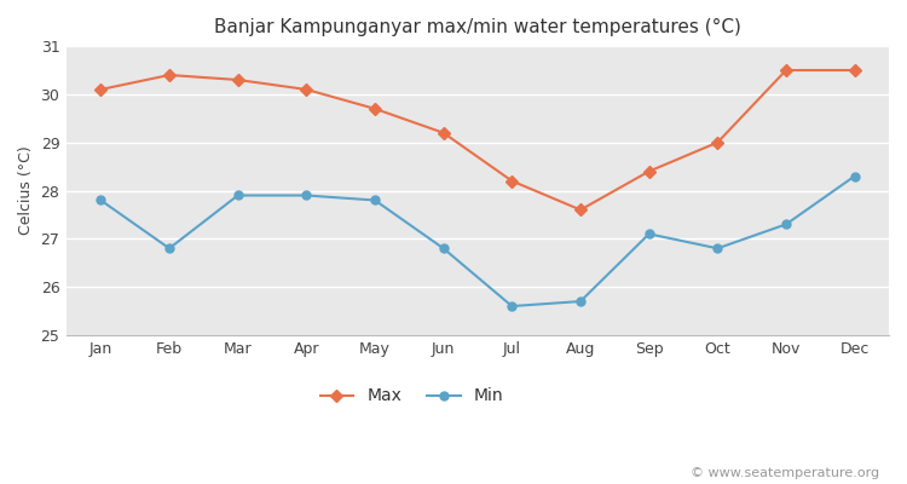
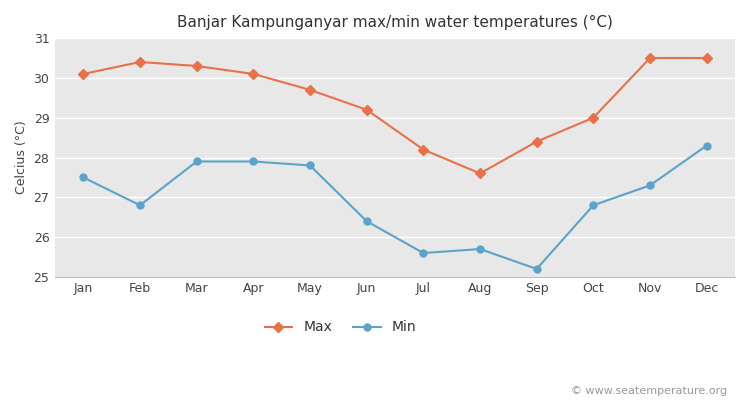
Min/Jan: 27.8 -> 27.5
Min/Jun: 26.8 -> 26.4
Min/Sep: 27.1 -> 25.2
